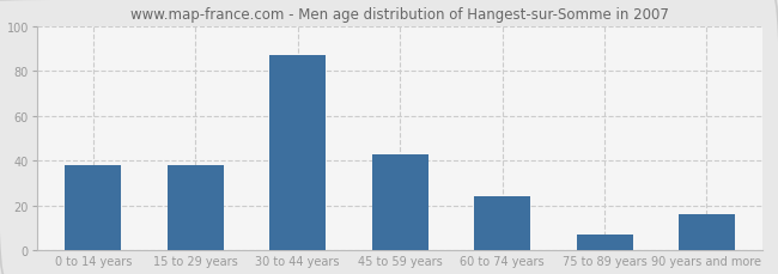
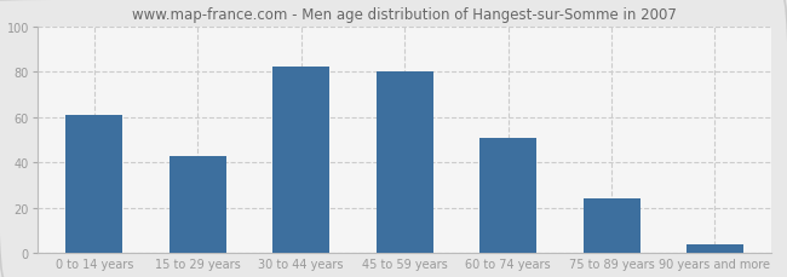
0 to 14 years: 38 -> 61
15 to 29 years: 38 -> 43
30 to 44 years: 87 -> 82
45 to 59 years: 43 -> 80
60 to 74 years: 24 -> 51
75 to 89 years: 7 -> 24
90 years and more: 16 -> 4
